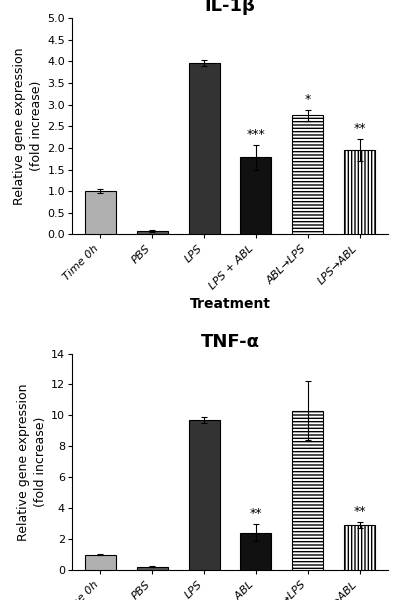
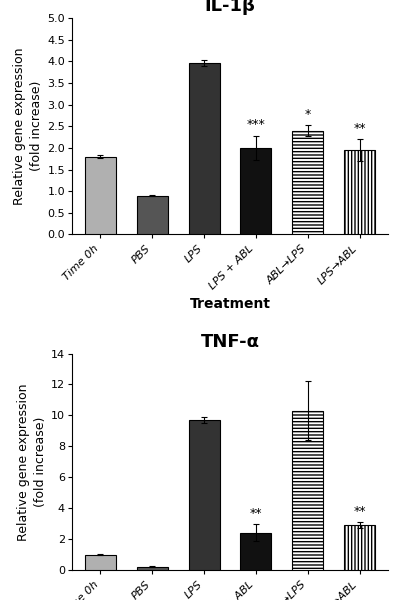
Time 0h: 1.00 -> 1.80
PBS: 0.08 -> 0.90
LPS + ABL: 1.78 -> 2.00
ABL→LPS: 2.75 -> 2.40
